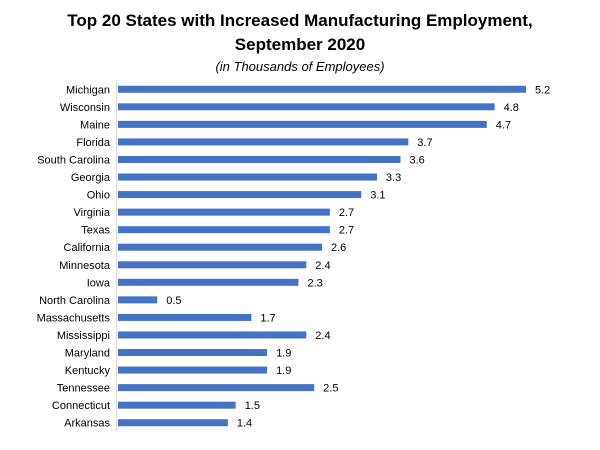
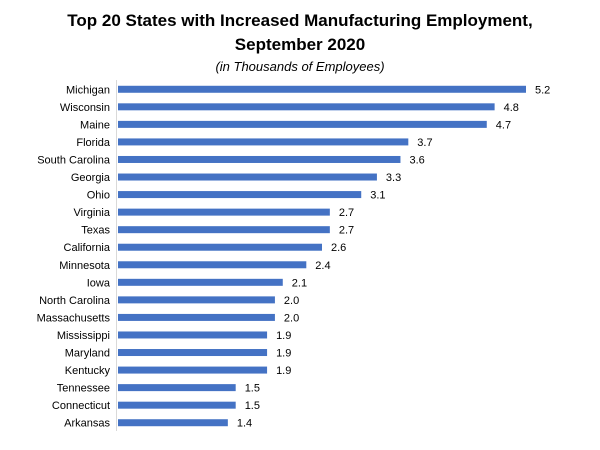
Iowa: 2.3 -> 2.1
North Carolina: 0.5 -> 2.0
Massachusetts: 1.7 -> 2.0
Mississippi: 2.4 -> 1.9
Tennessee: 2.5 -> 1.5
